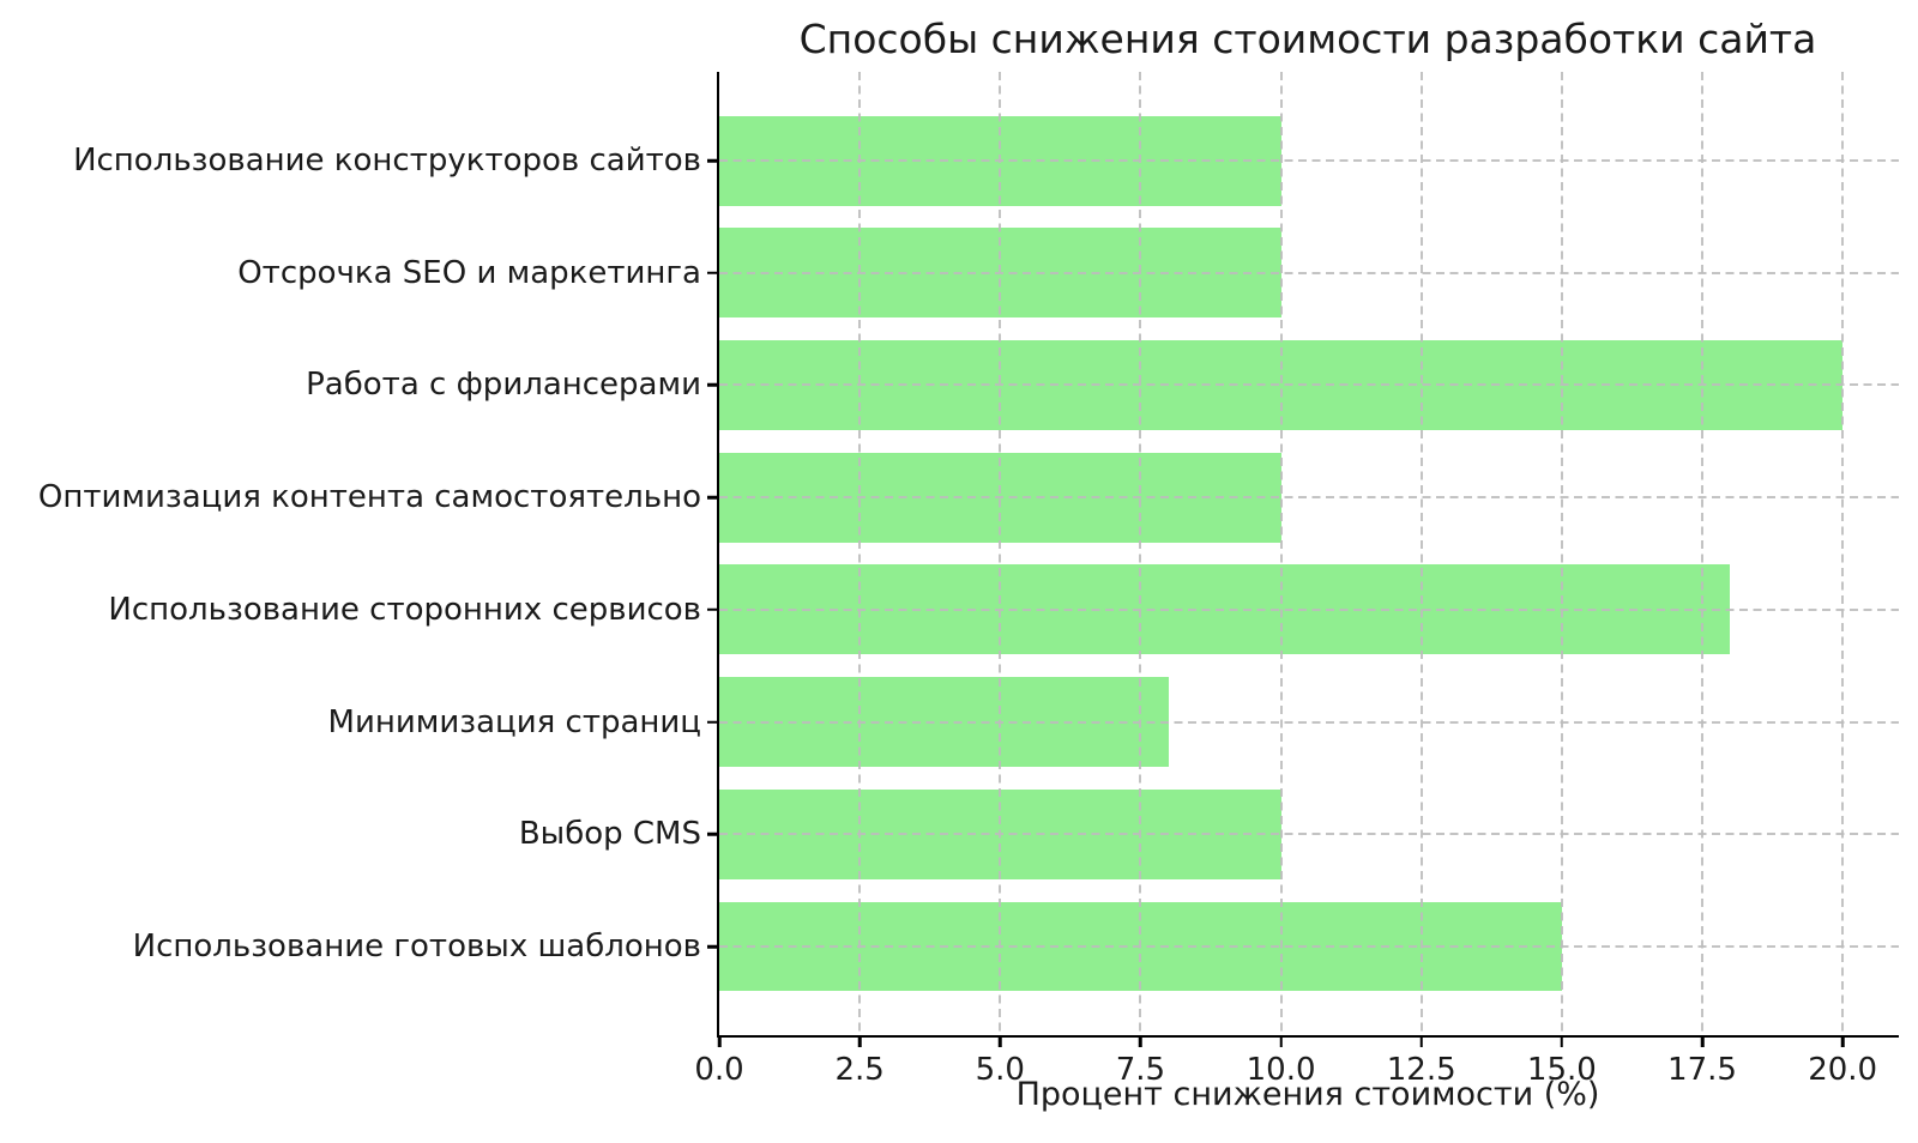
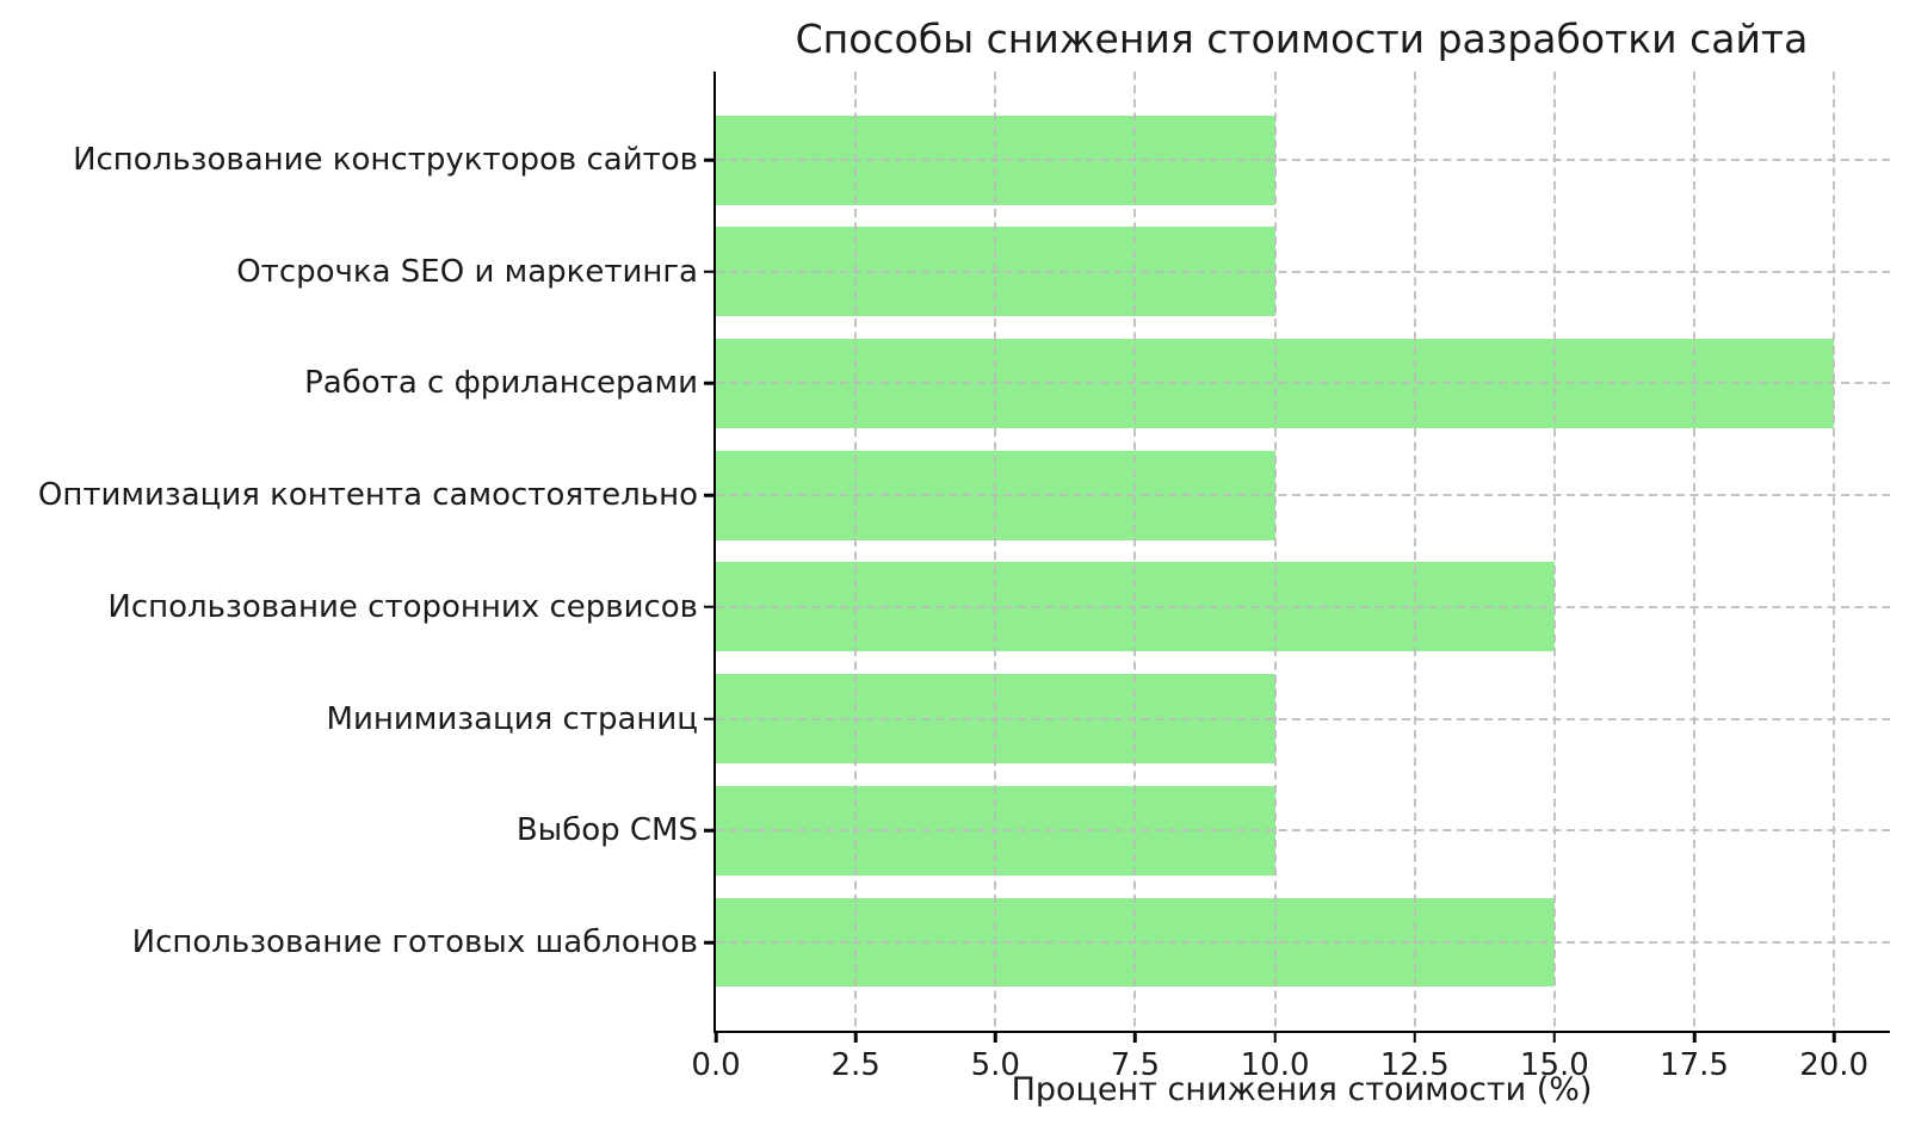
Использование сторонних сервисов: 18 -> 15
Минимизация страниц: 8 -> 10
